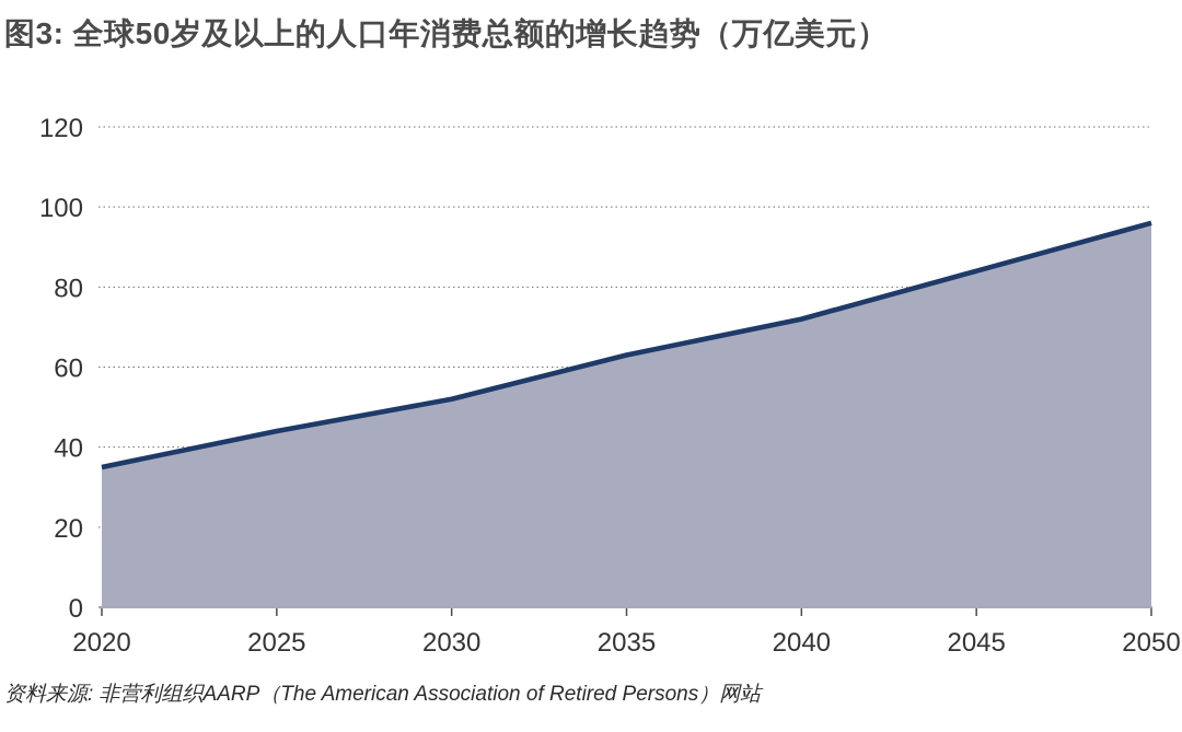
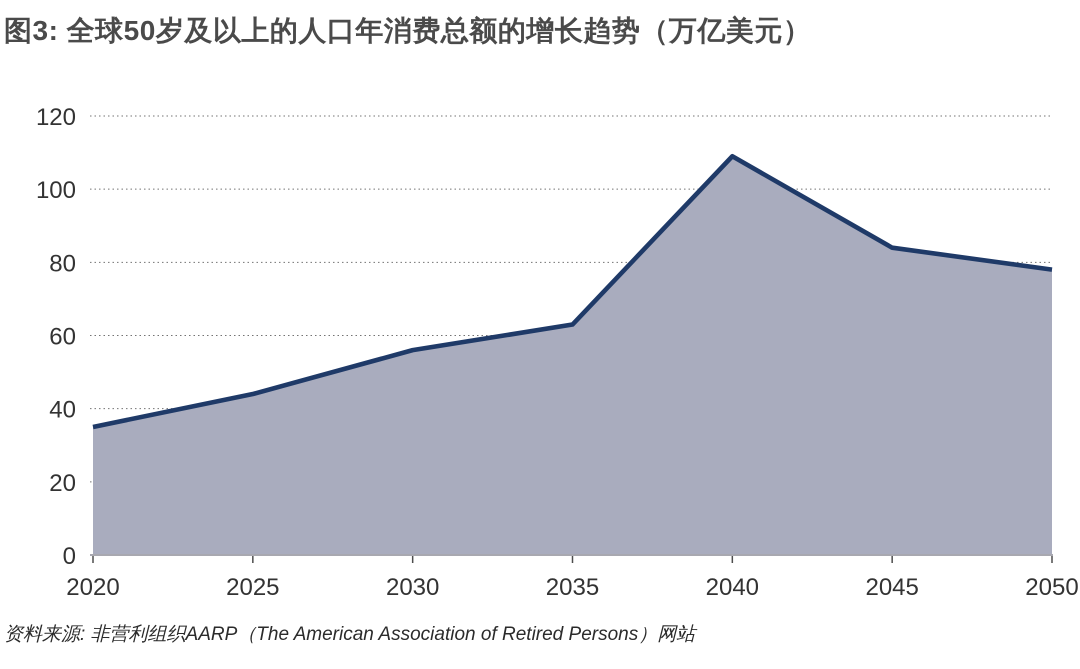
2030: 52 -> 56
2040: 72 -> 109
2050: 96 -> 78
